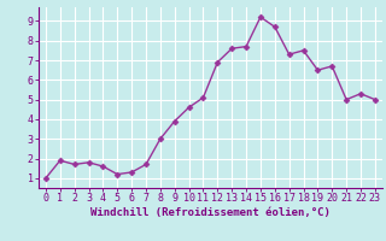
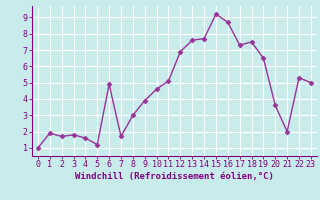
6: 1.3 -> 4.9
20: 6.7 -> 3.6
21: 5.0 -> 2.0
